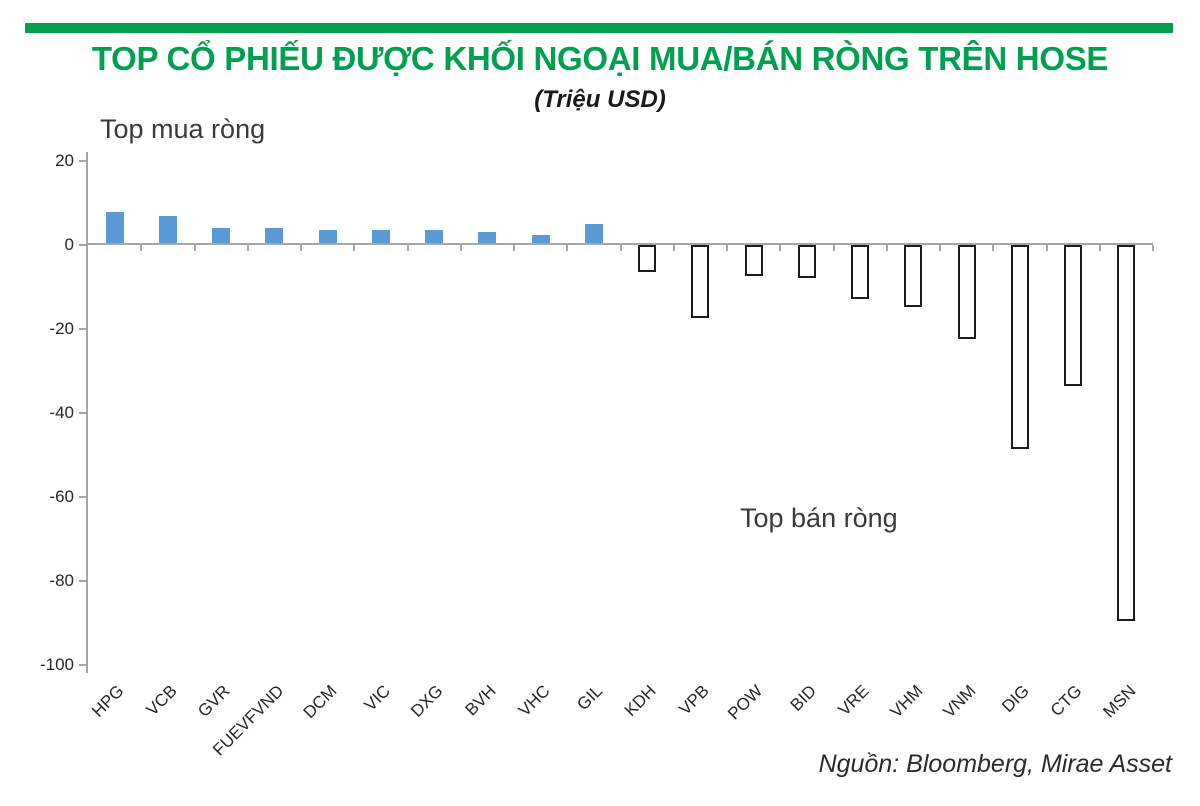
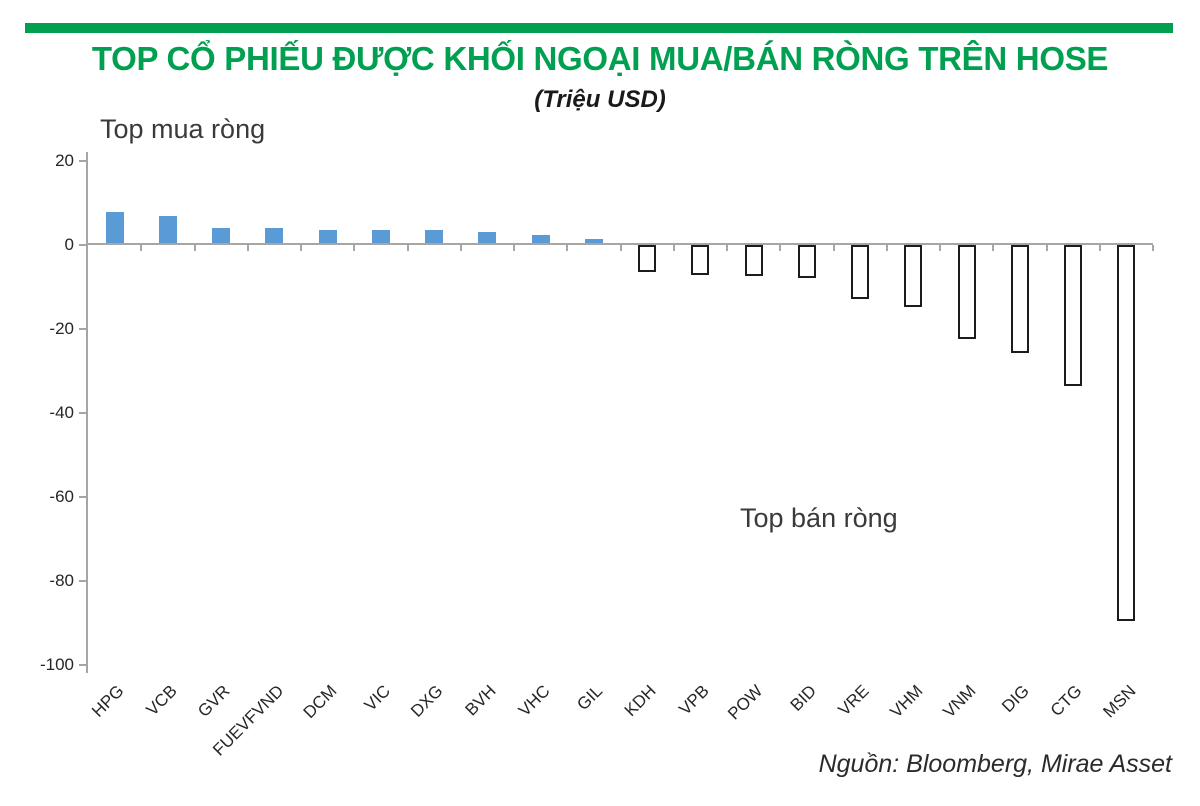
GIL: 5 -> 1
VPB: -17 -> -7
DIG: -48 -> -25
